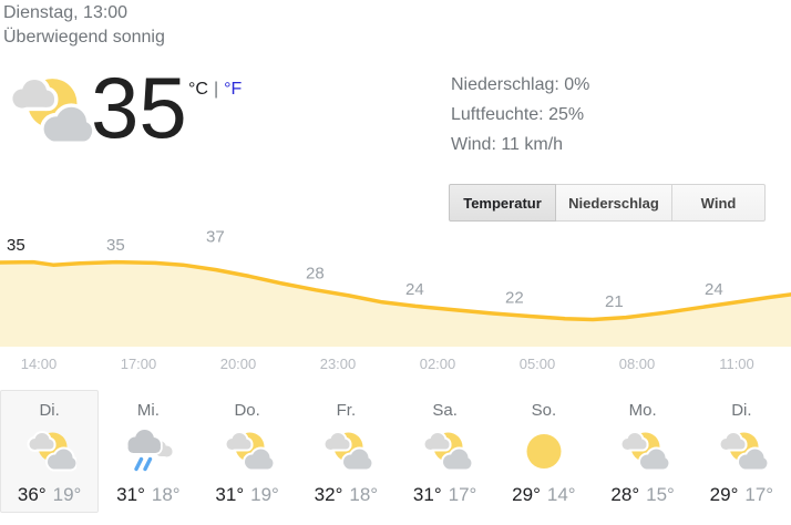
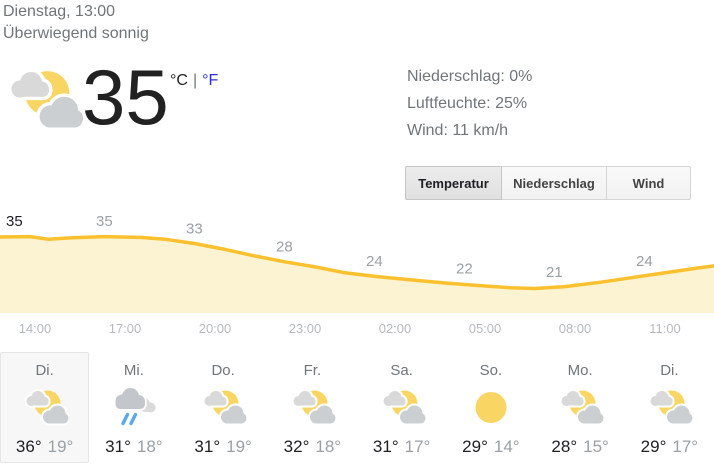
20:00: 37 -> 33
